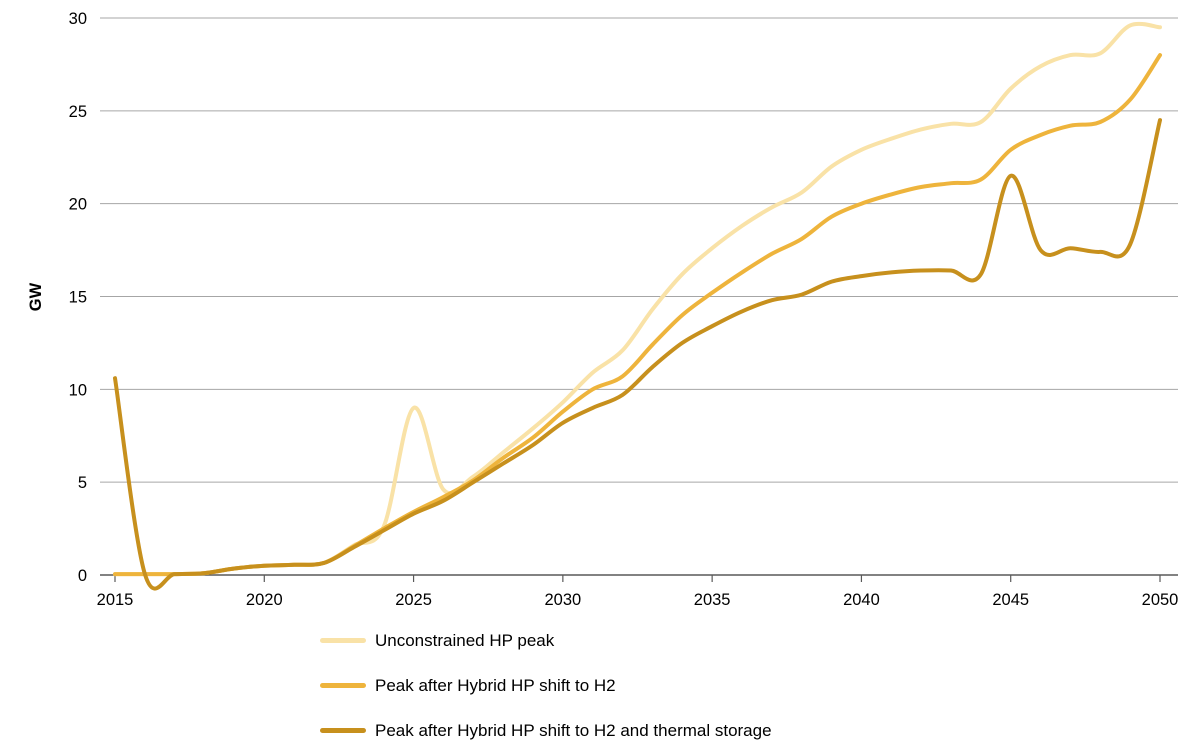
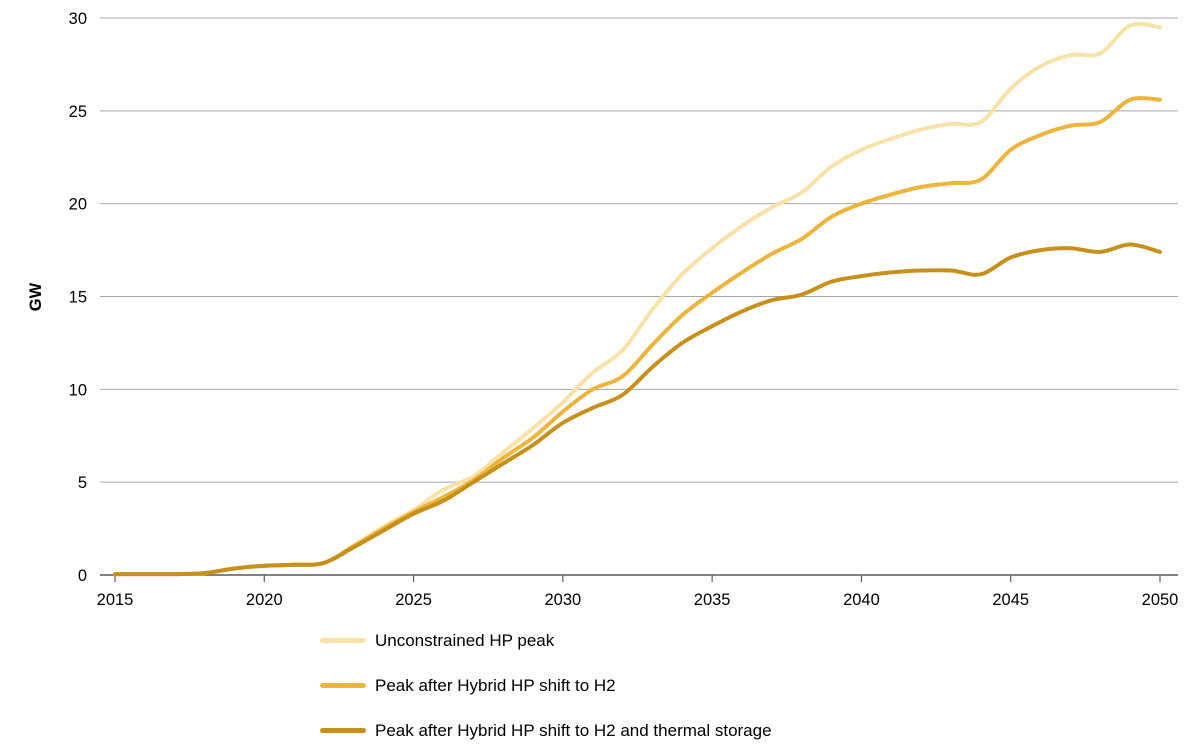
Peak after Hybrid HP shift to H2 and thermal storage/2015: 10.6 -> 0.1
Unconstrained HP peak/2025: 9.0 -> 3.5
Peak after Hybrid HP shift to H2 and thermal storage/2045: 21.5 -> 17.1
Peak after Hybrid HP shift to H2/2050: 28.0 -> 25.6
Peak after Hybrid HP shift to H2 and thermal storage/2050: 24.5 -> 17.4
